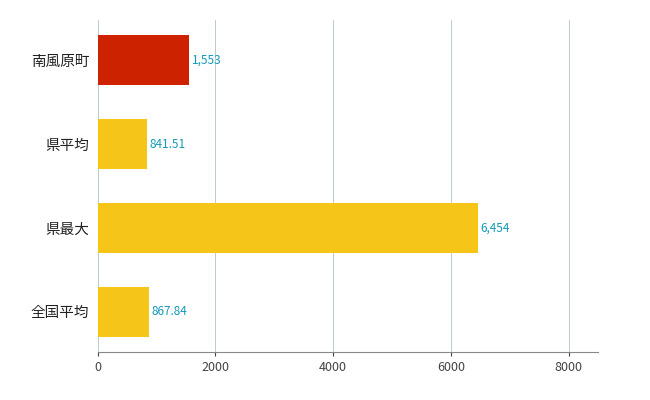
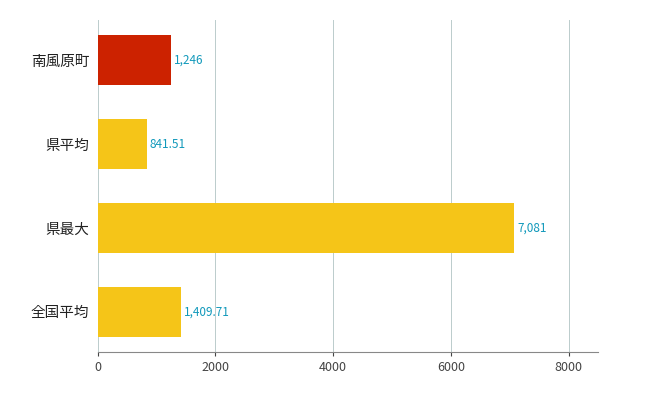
南風原町: 1,553 -> 1,246
県最大: 6,454 -> 7,081
全国平均: 867.84 -> 1,409.71
